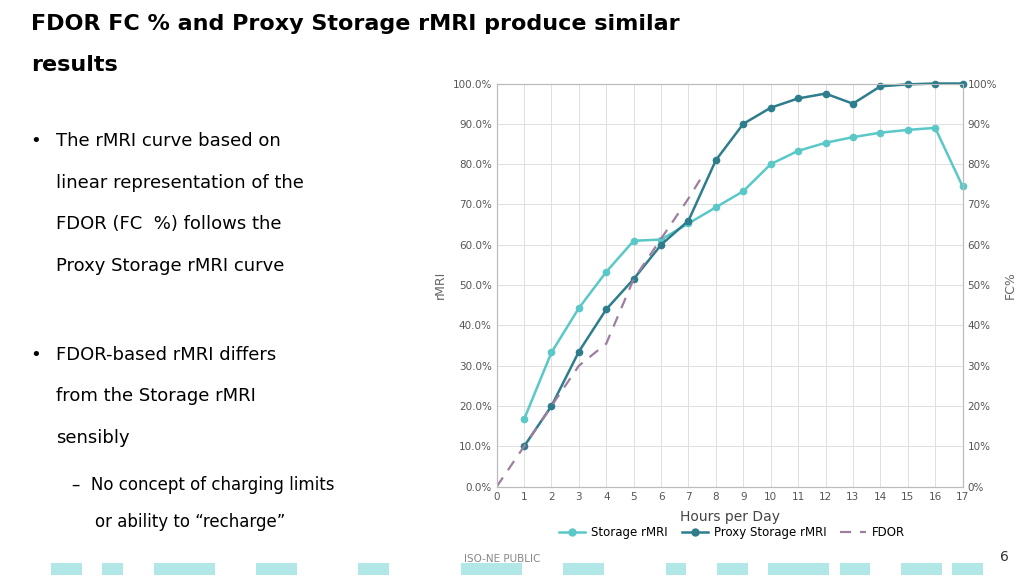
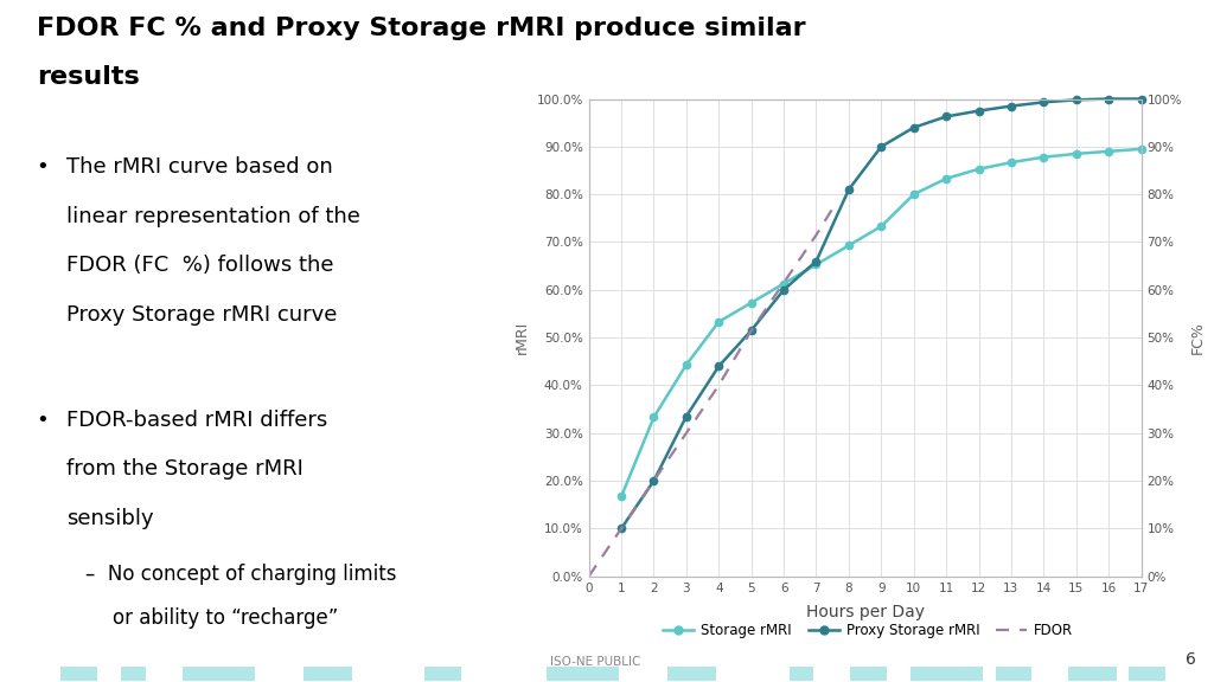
FDOR/4: 35.5% -> 40.0%
Storage rMRI/5: 61.0% -> 57.3%
Proxy Storage rMRI/13: 95.0% -> 98.5%
Storage rMRI/17: 74.5% -> 89.5%
